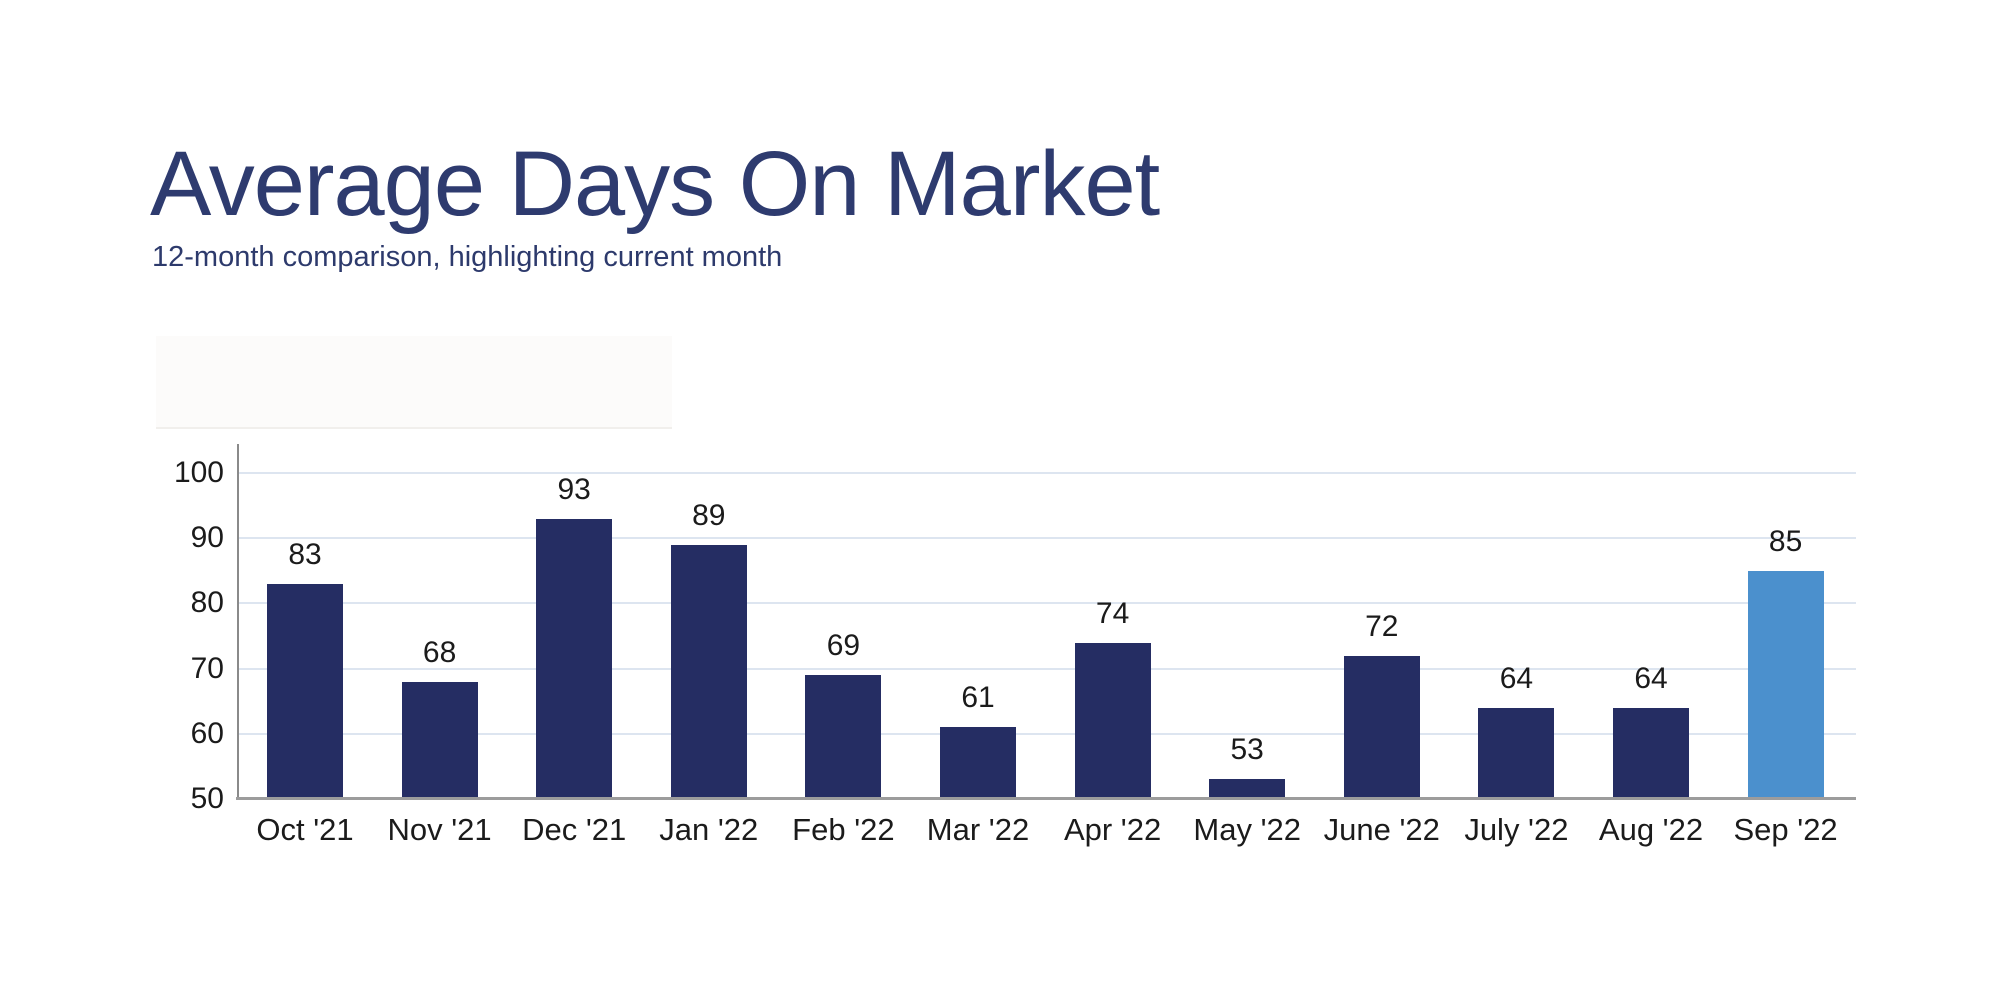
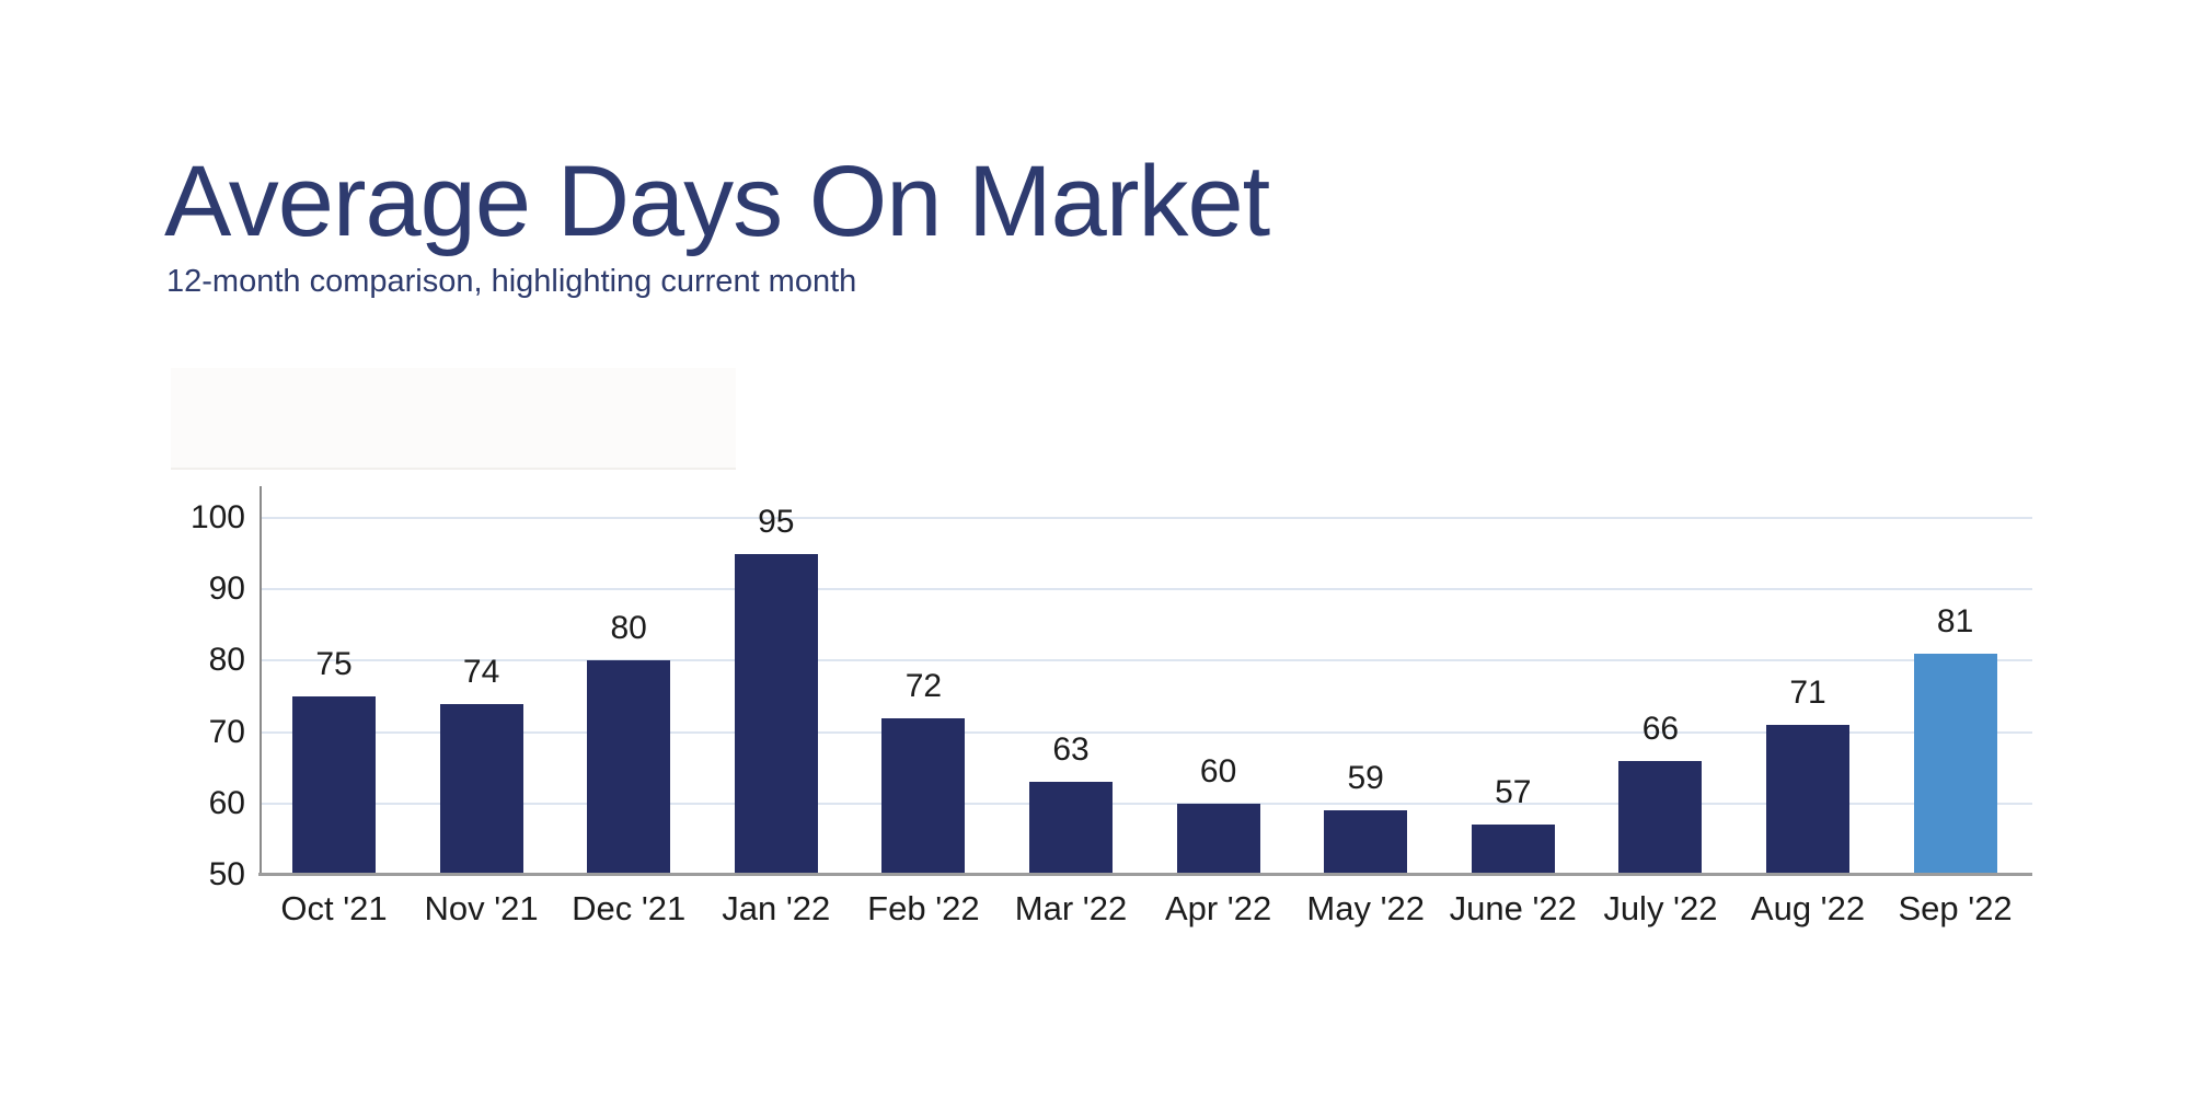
Oct '21: 83 -> 75
Nov '21: 68 -> 74
Dec '21: 93 -> 80
Jan '22: 89 -> 95
Feb '22: 69 -> 72
Mar '22: 61 -> 63
Apr '22: 74 -> 60
May '22: 53 -> 59
June '22: 72 -> 57
July '22: 64 -> 66
Aug '22: 64 -> 71
Sep '22: 85 -> 81
